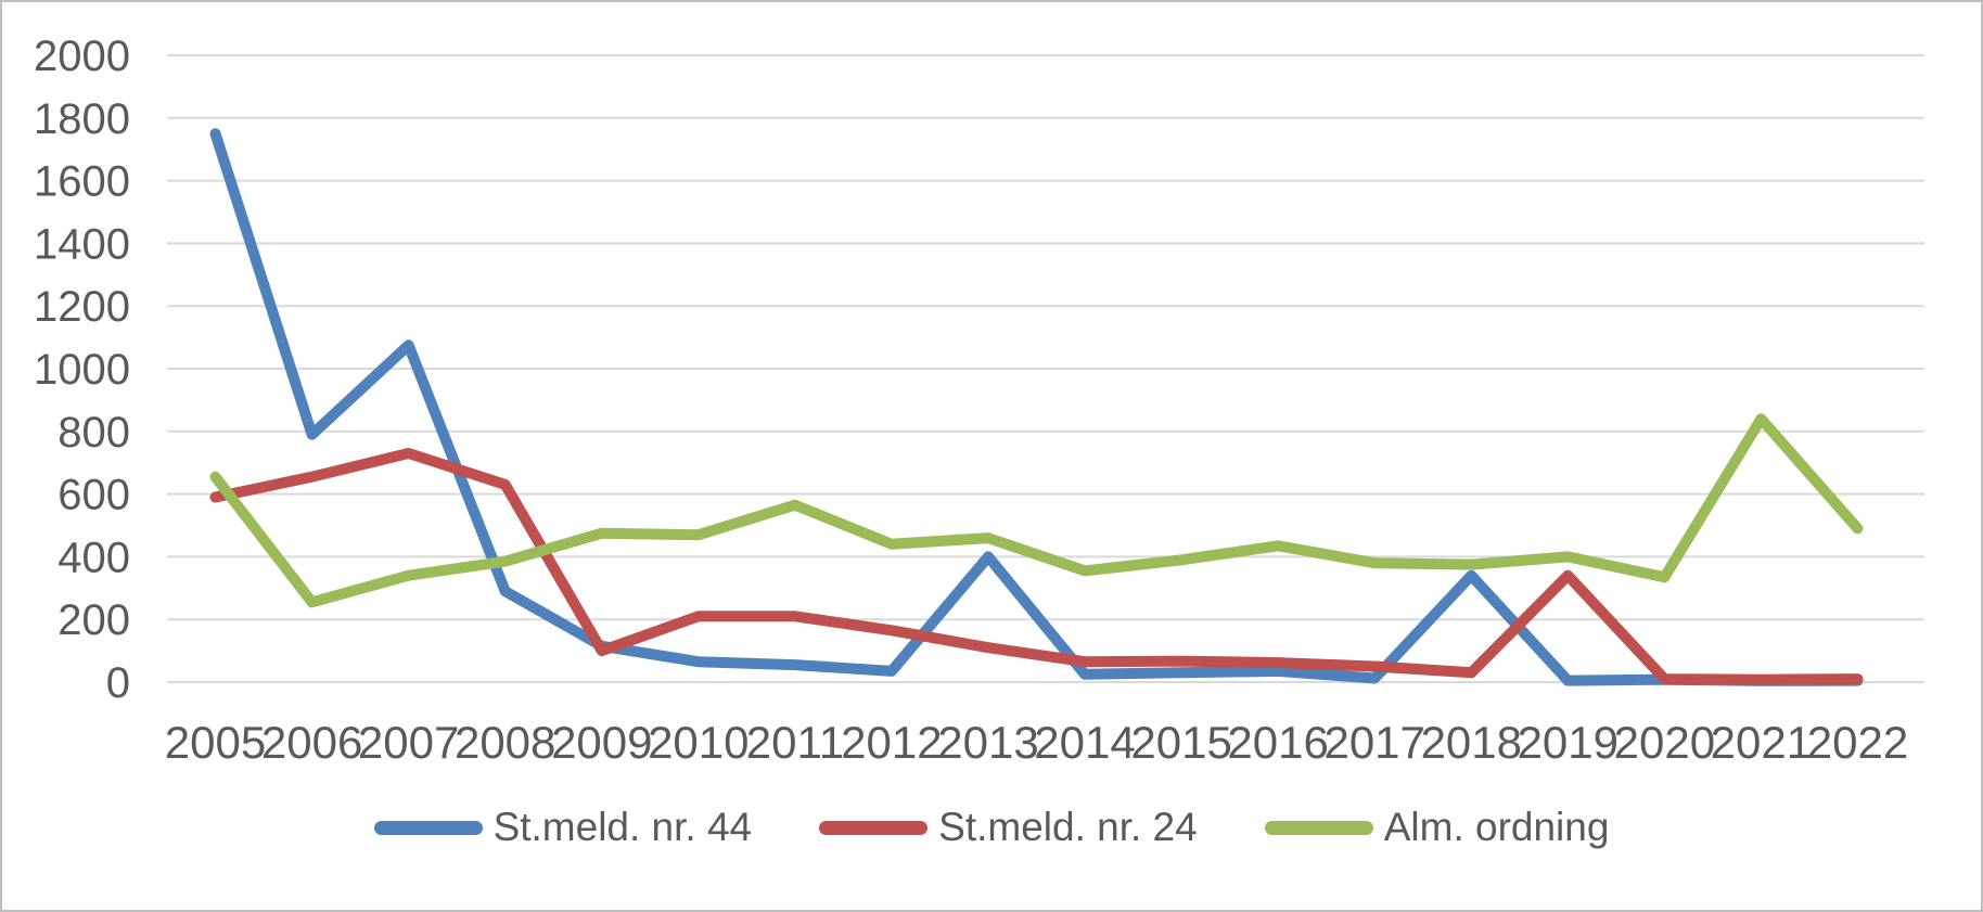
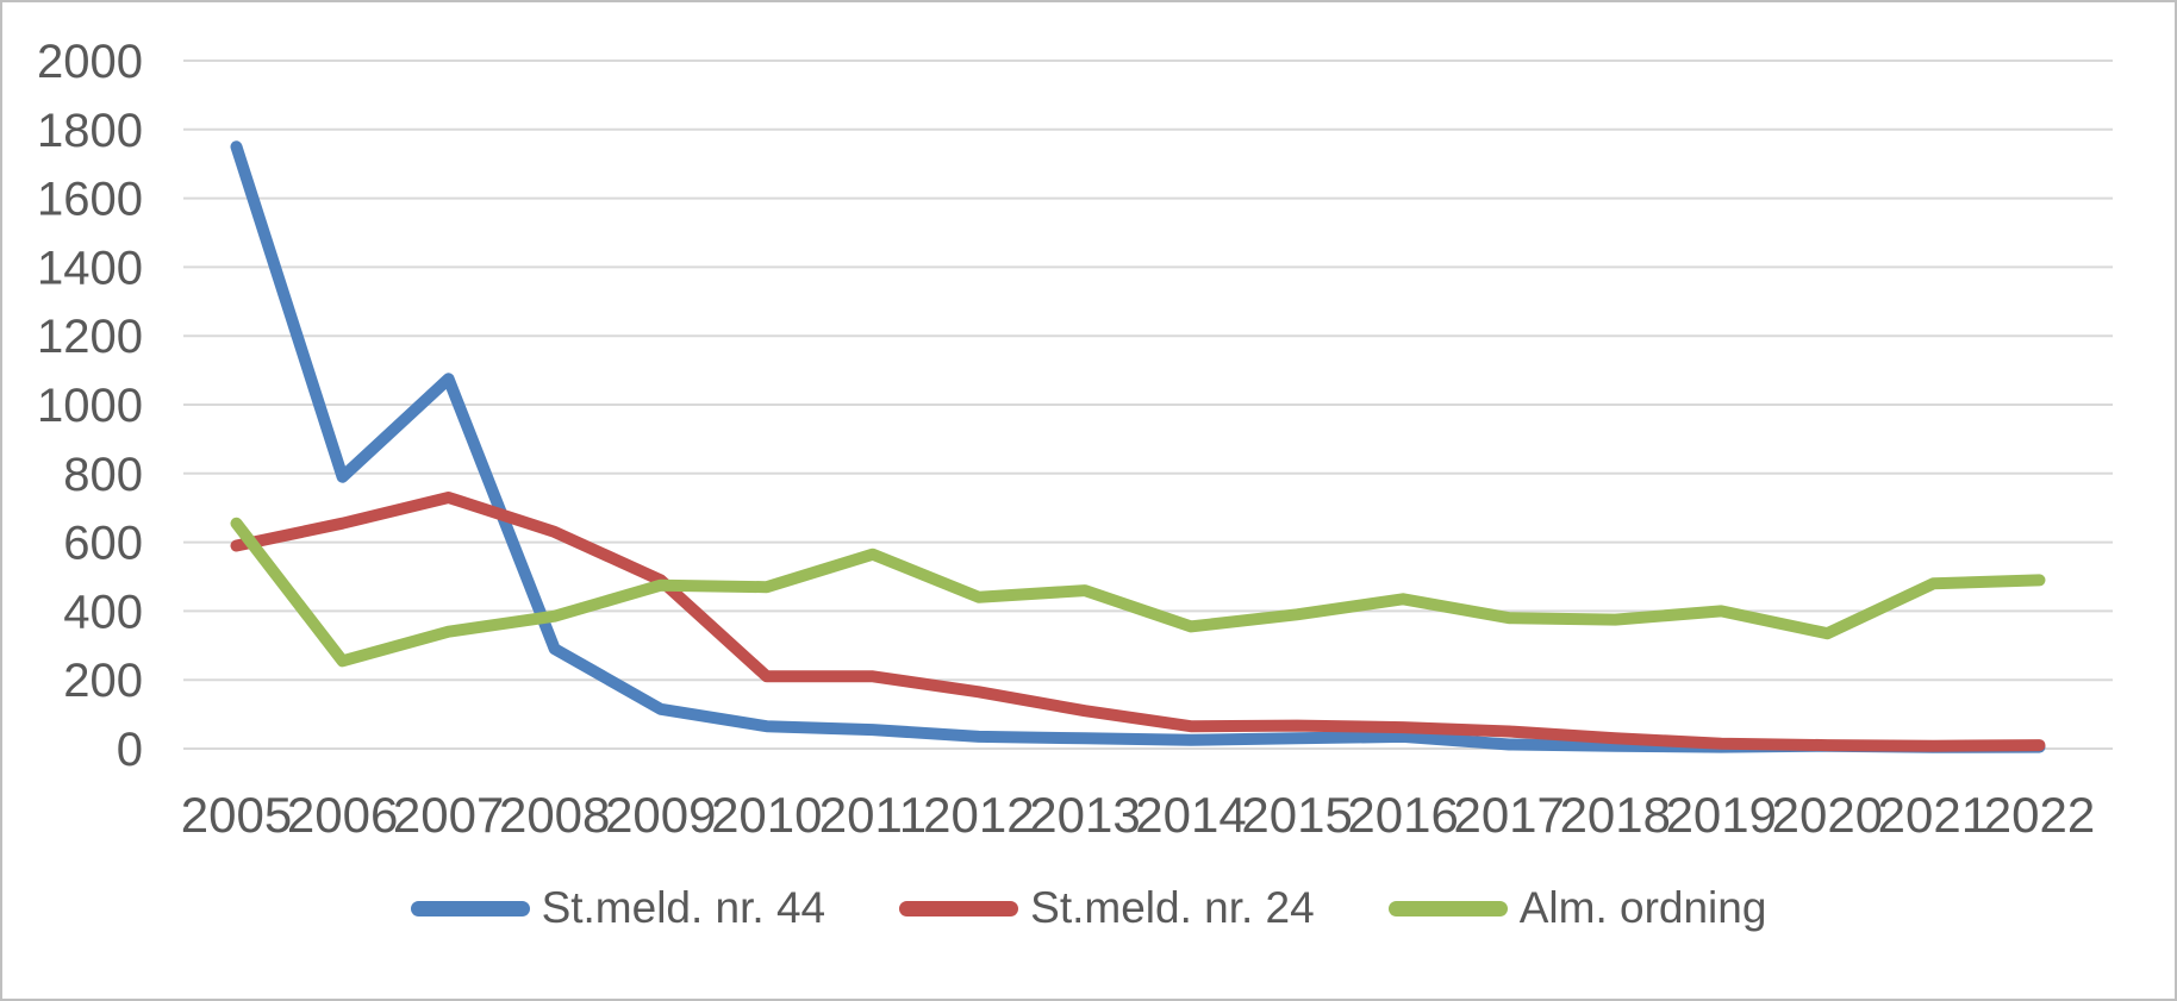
St.meld. nr. 24/2009: 100 -> 490
St.meld. nr. 44/2013: 400 -> 30
St.meld. nr. 44/2018: 340 -> 10
St.meld. nr. 24/2019: 340 -> 20
Alm. ordning/2021: 840 -> 480
